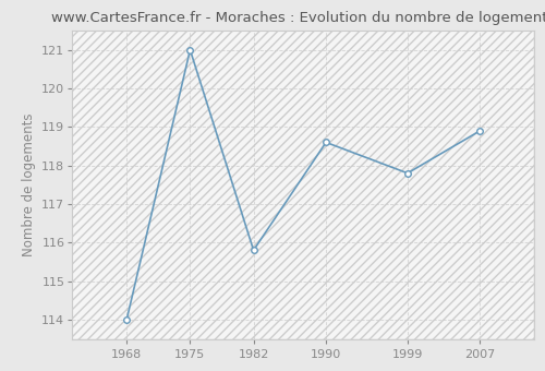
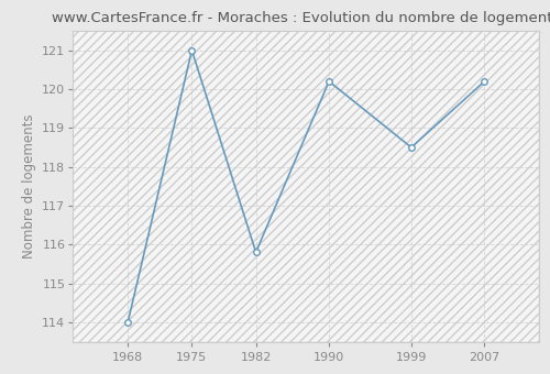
1990: 118.6 -> 120.2
1999: 117.8 -> 118.5
2007: 118.9 -> 120.2
